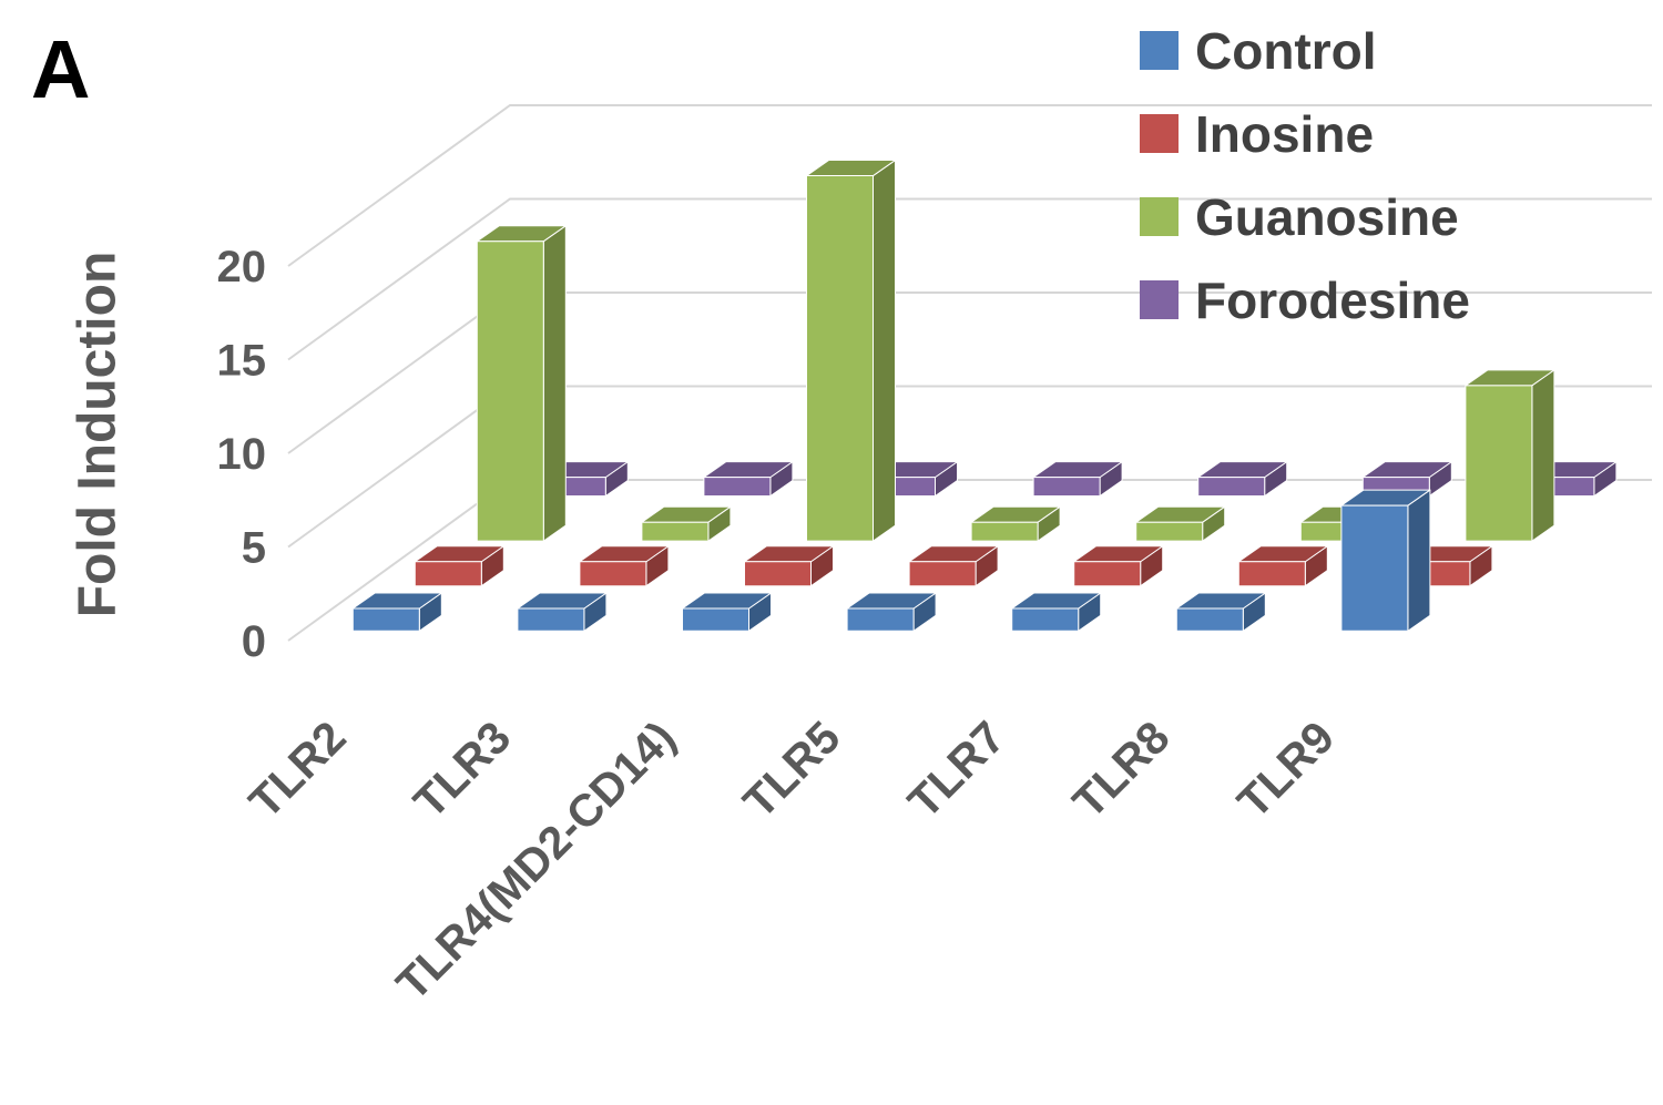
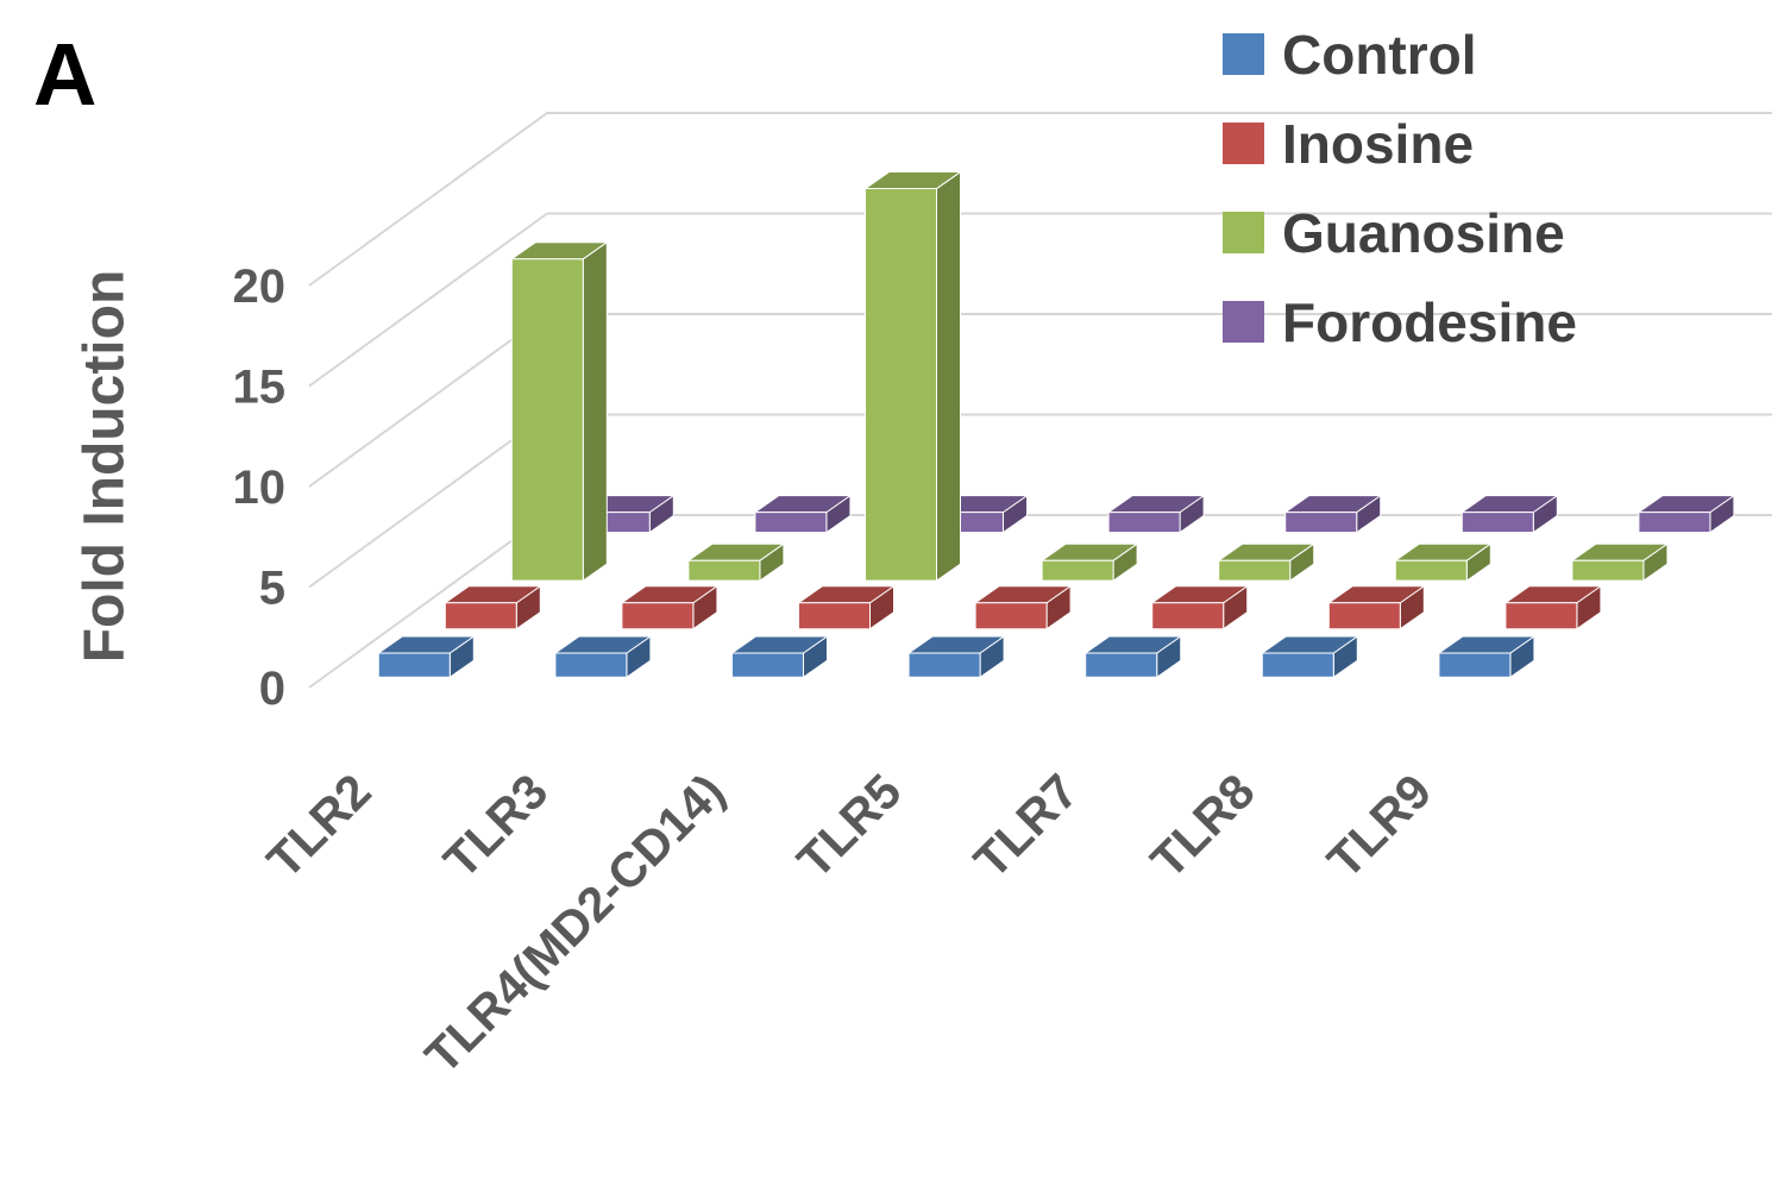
Control/TLR9: 6.7 -> 1.2
Guanosine/TLR9: 8.3 -> 1.0
